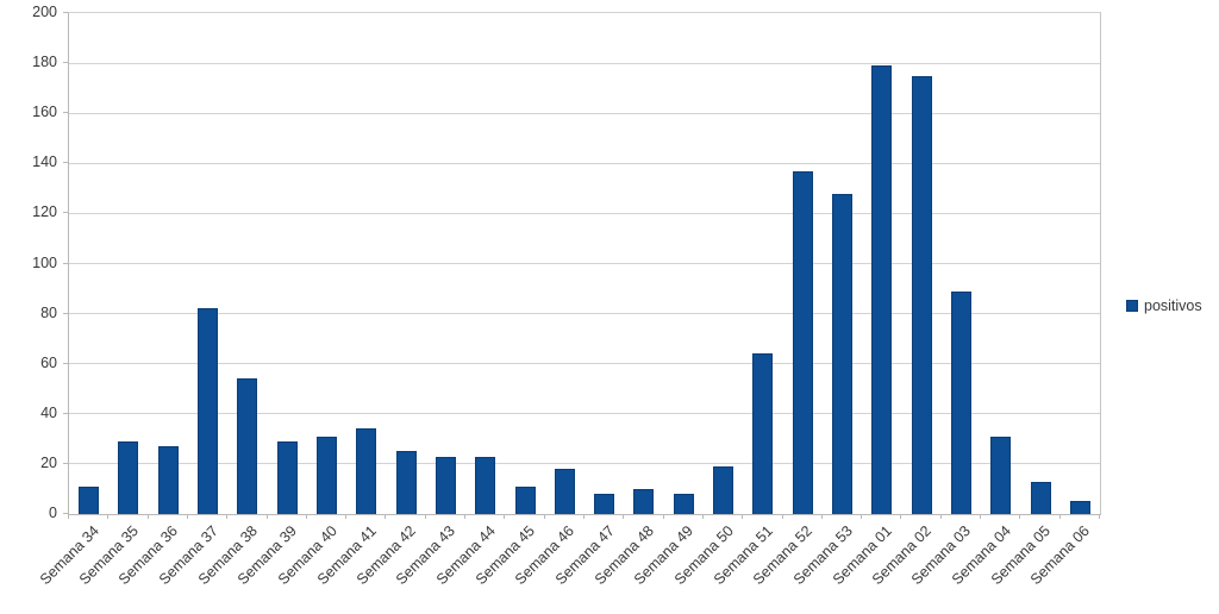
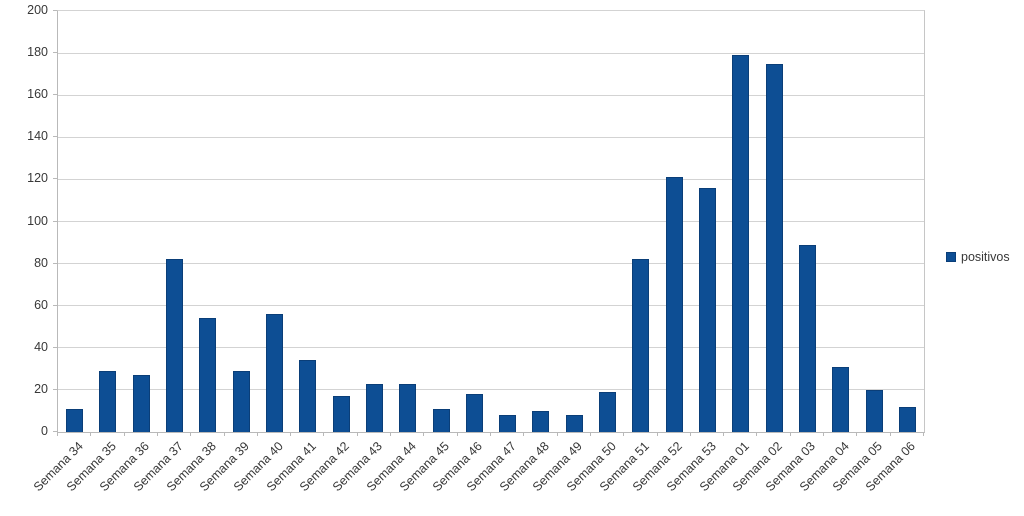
Semana 40: 31 -> 56
Semana 42: 25 -> 17
Semana 51: 64 -> 82
Semana 52: 137 -> 121
Semana 53: 128 -> 116
Semana 05: 13 -> 20
Semana 06: 5 -> 12
